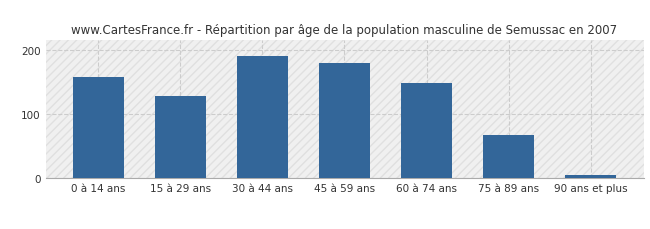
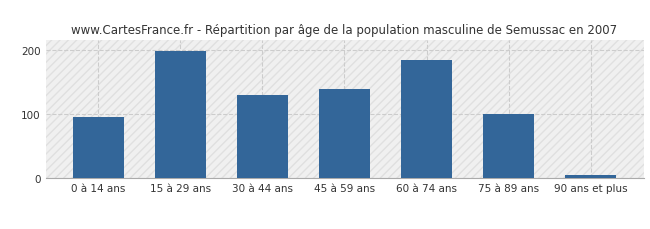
0 à 14 ans: 158 -> 96
15 à 29 ans: 128 -> 198
30 à 44 ans: 190 -> 130
45 à 59 ans: 180 -> 140
60 à 74 ans: 148 -> 184
75 à 89 ans: 68 -> 100
